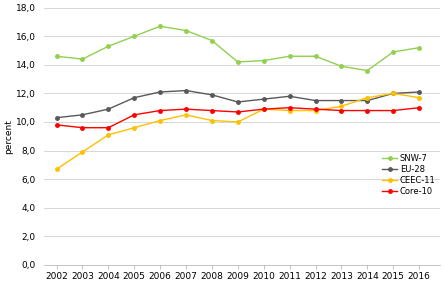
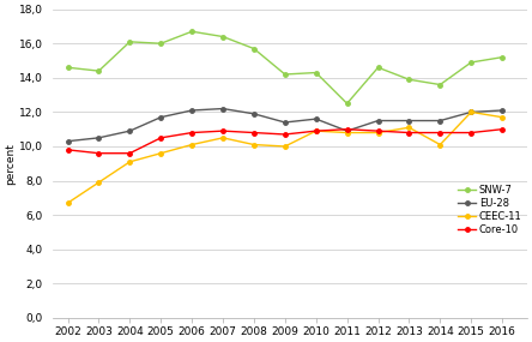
SNW-7/2004: 15,3 -> 16,1
SNW-7/2011: 14,6 -> 12,5
EU-28/2011: 11,8 -> 10,9
CEEC-11/2014: 11,7 -> 10,1
